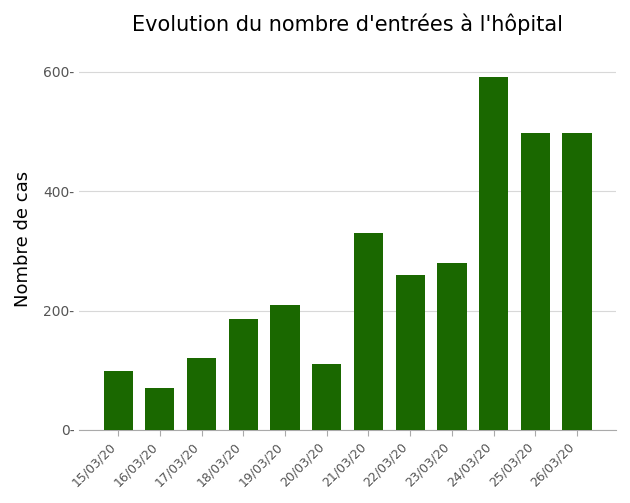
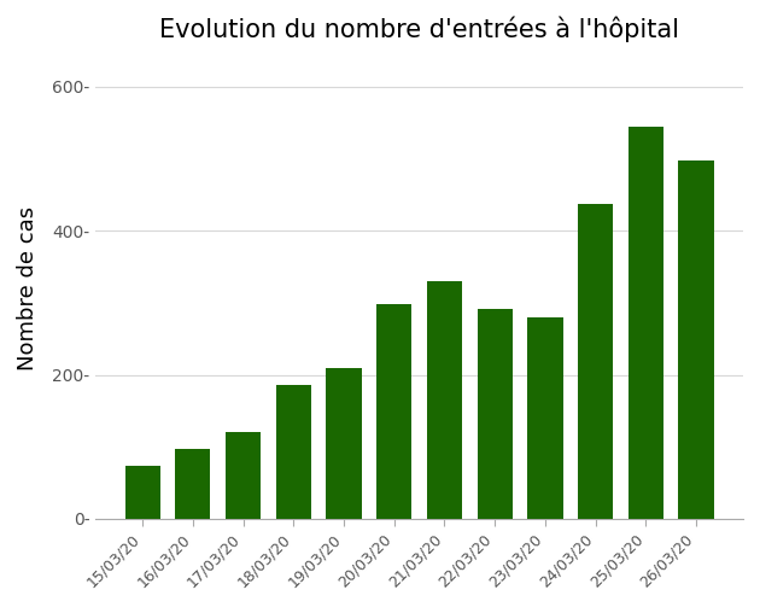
15/03/20: 98- -> 73-
16/03/20: 70- -> 97-
20/03/20: 110- -> 298-
22/03/20: 260- -> 292-
24/03/20: 592- -> 437-
25/03/20: 498- -> 545-
